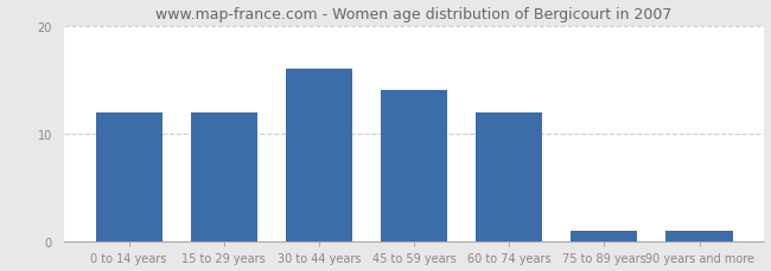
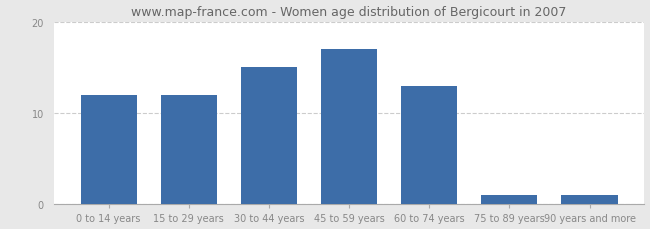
30 to 44 years: 16 -> 15
45 to 59 years: 14 -> 17
60 to 74 years: 12 -> 13
